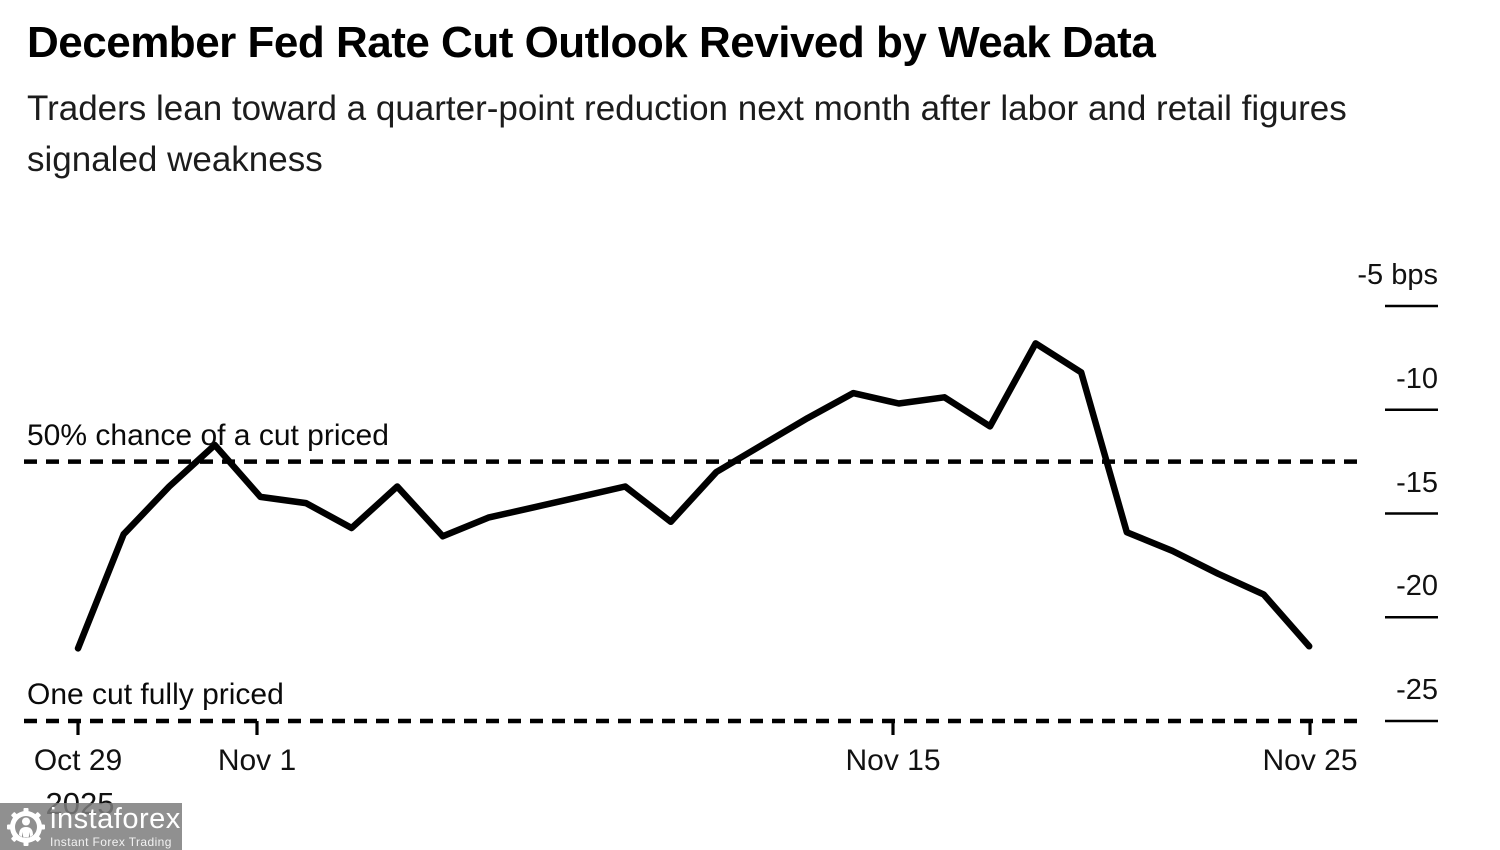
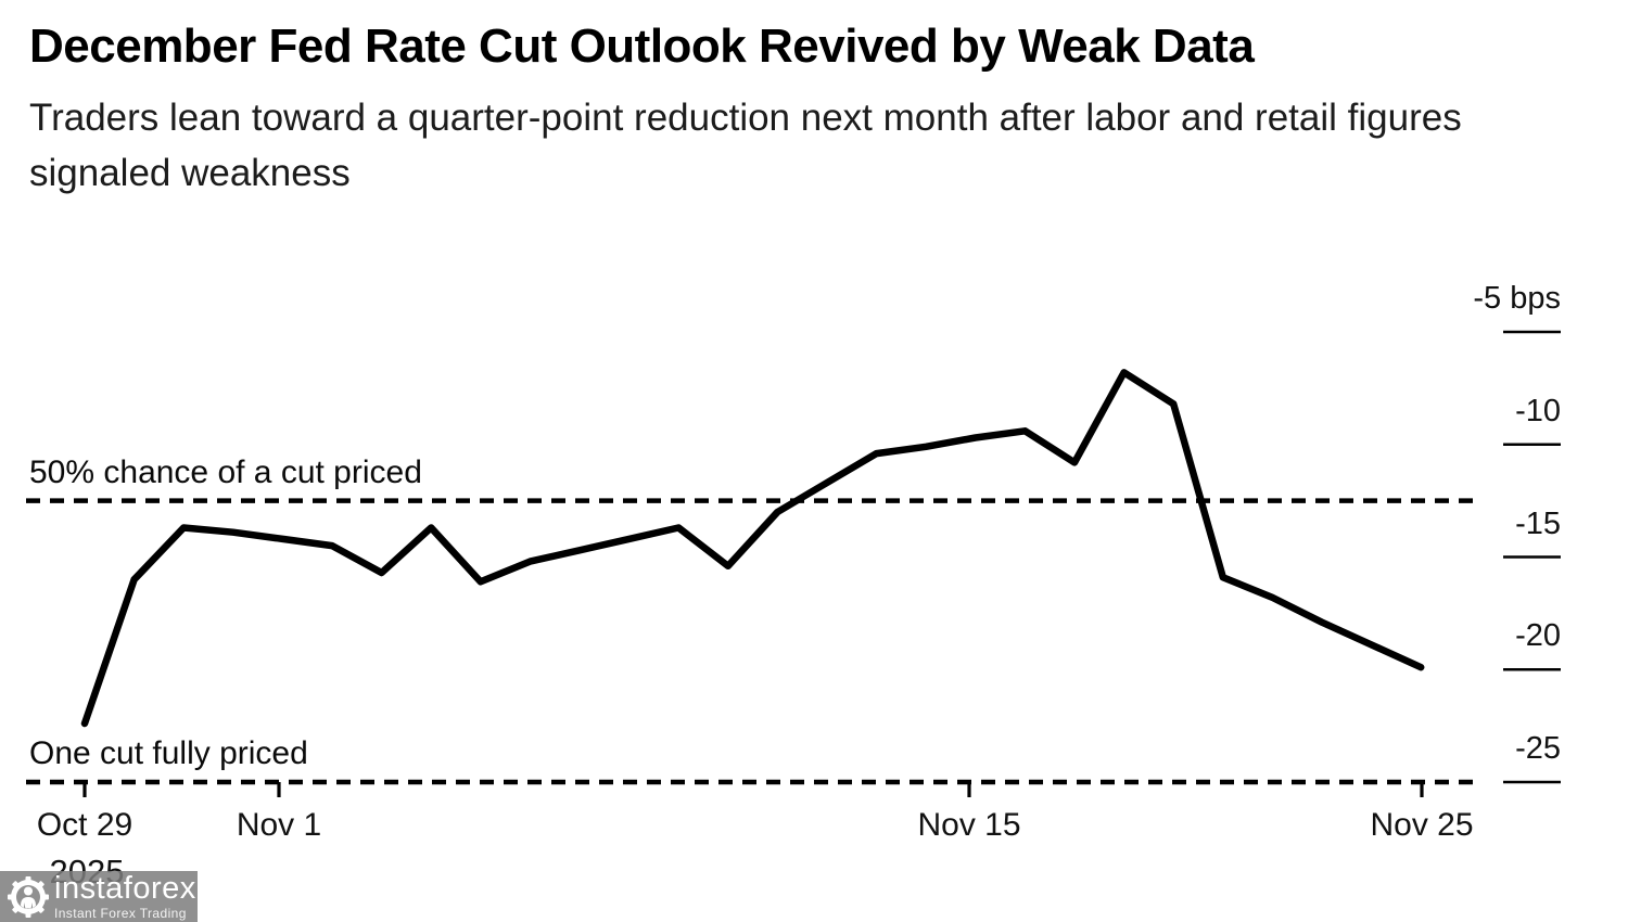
Oct 29: -21.5 -> -22.4
Nov 1: -11.7 -> -13.9
Nov 15: -9.2 -> -10.1
Nov 25: -21.4 -> -19.9
